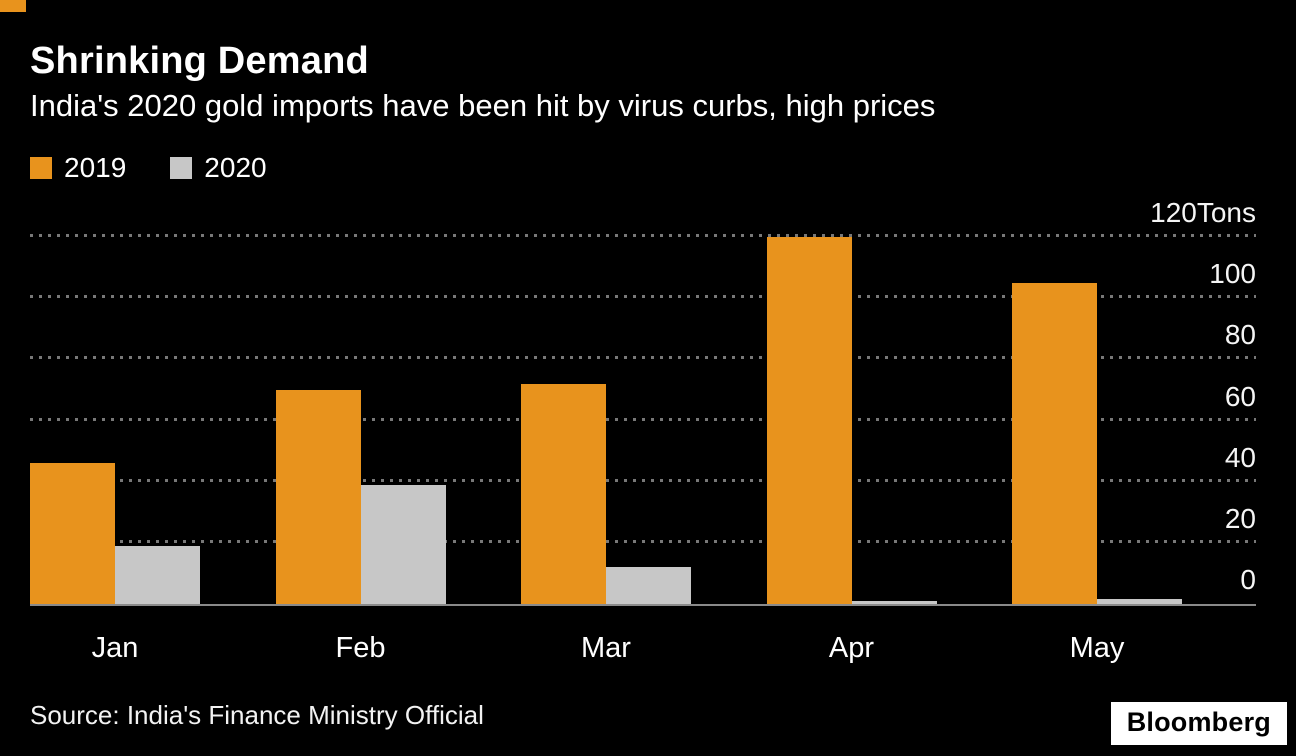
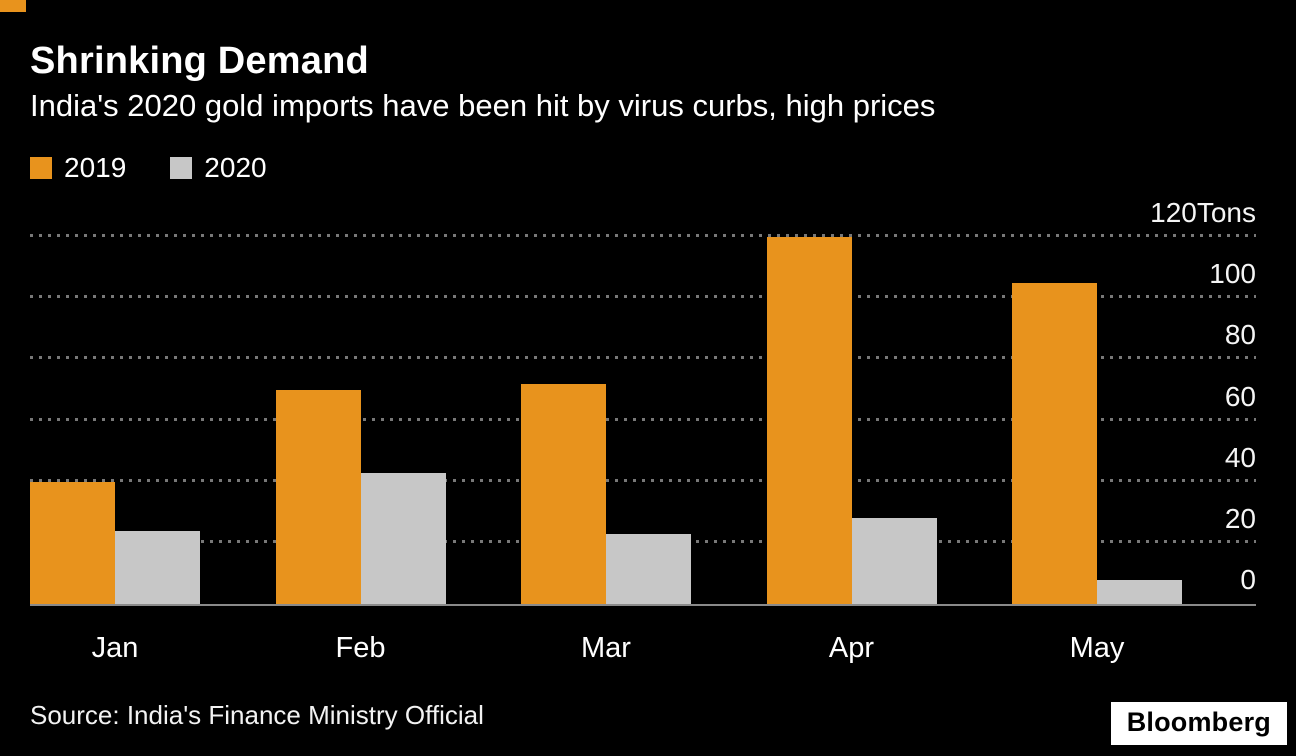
2019/Jan: 46 -> 40
2020/Jan: 19 -> 24
2020/Feb: 39 -> 43
2020/Mar: 12 -> 23
2020/Apr: 1 -> 28
2020/May: 2 -> 8
